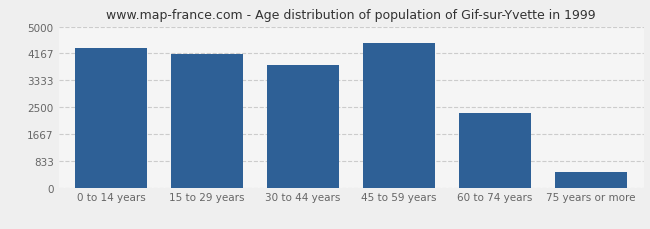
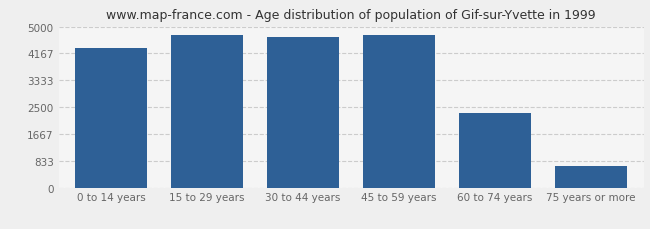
15 to 29 years: 4150 -> 4730
30 to 44 years: 3800 -> 4680
45 to 59 years: 4500 -> 4740
75 years or more: 500 -> 680
